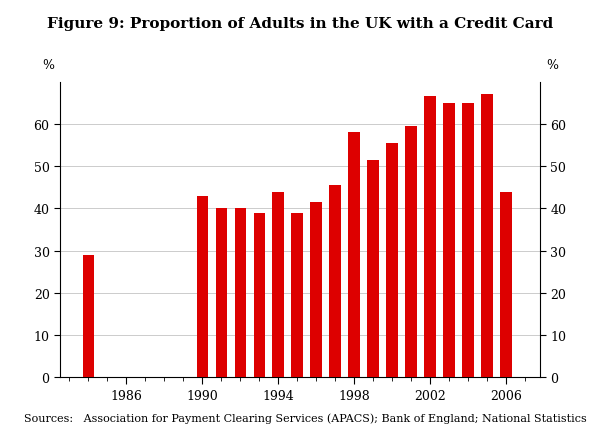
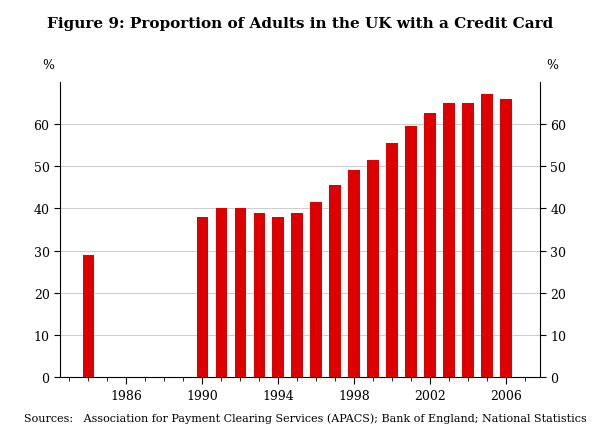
1990: 43.0 -> 38.0
1994: 44.0 -> 38.0
1998: 58.0 -> 49.0
2002: 66.5 -> 62.5
2006: 44.0 -> 66.0
